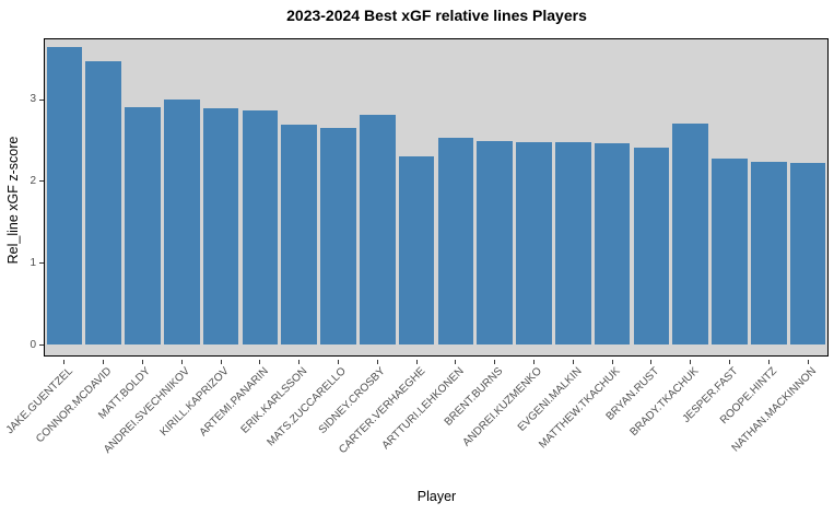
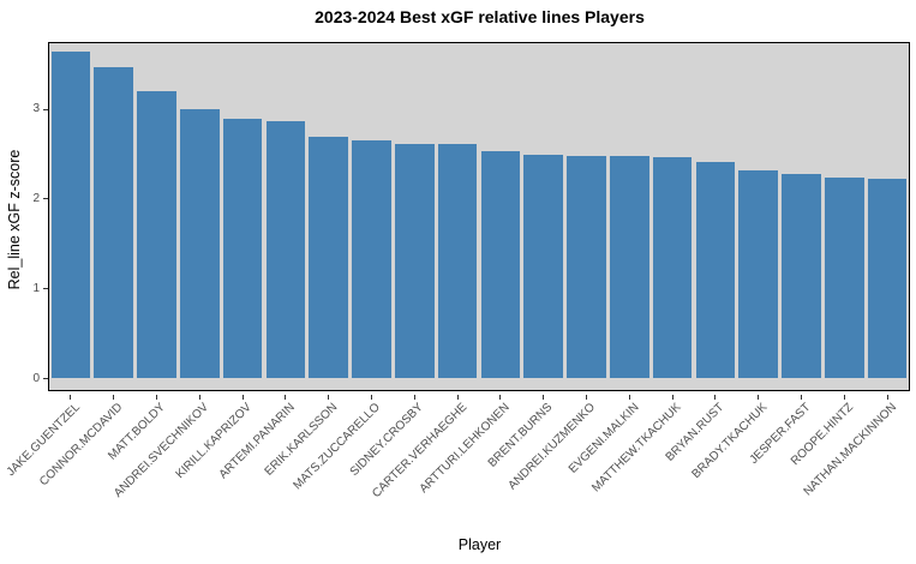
MATT.BOLDY: 2.9 -> 3.2
SIDNEY.CROSBY: 2.8 -> 2.6
CARTER.VERHAEGHE: 2.3 -> 2.6
BRADY.TKACHUK: 2.7 -> 2.3
